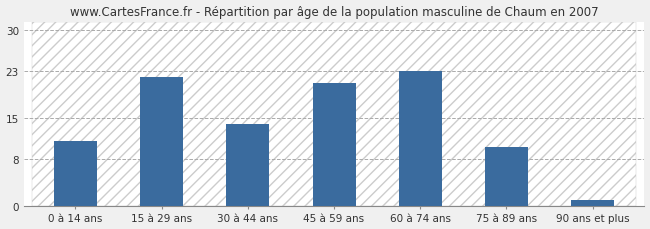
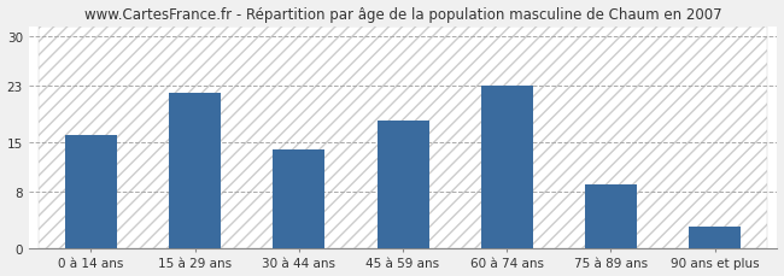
0 à 14 ans: 11 -> 16
45 à 59 ans: 21 -> 18
75 à 89 ans: 10 -> 9
90 ans et plus: 1 -> 3
